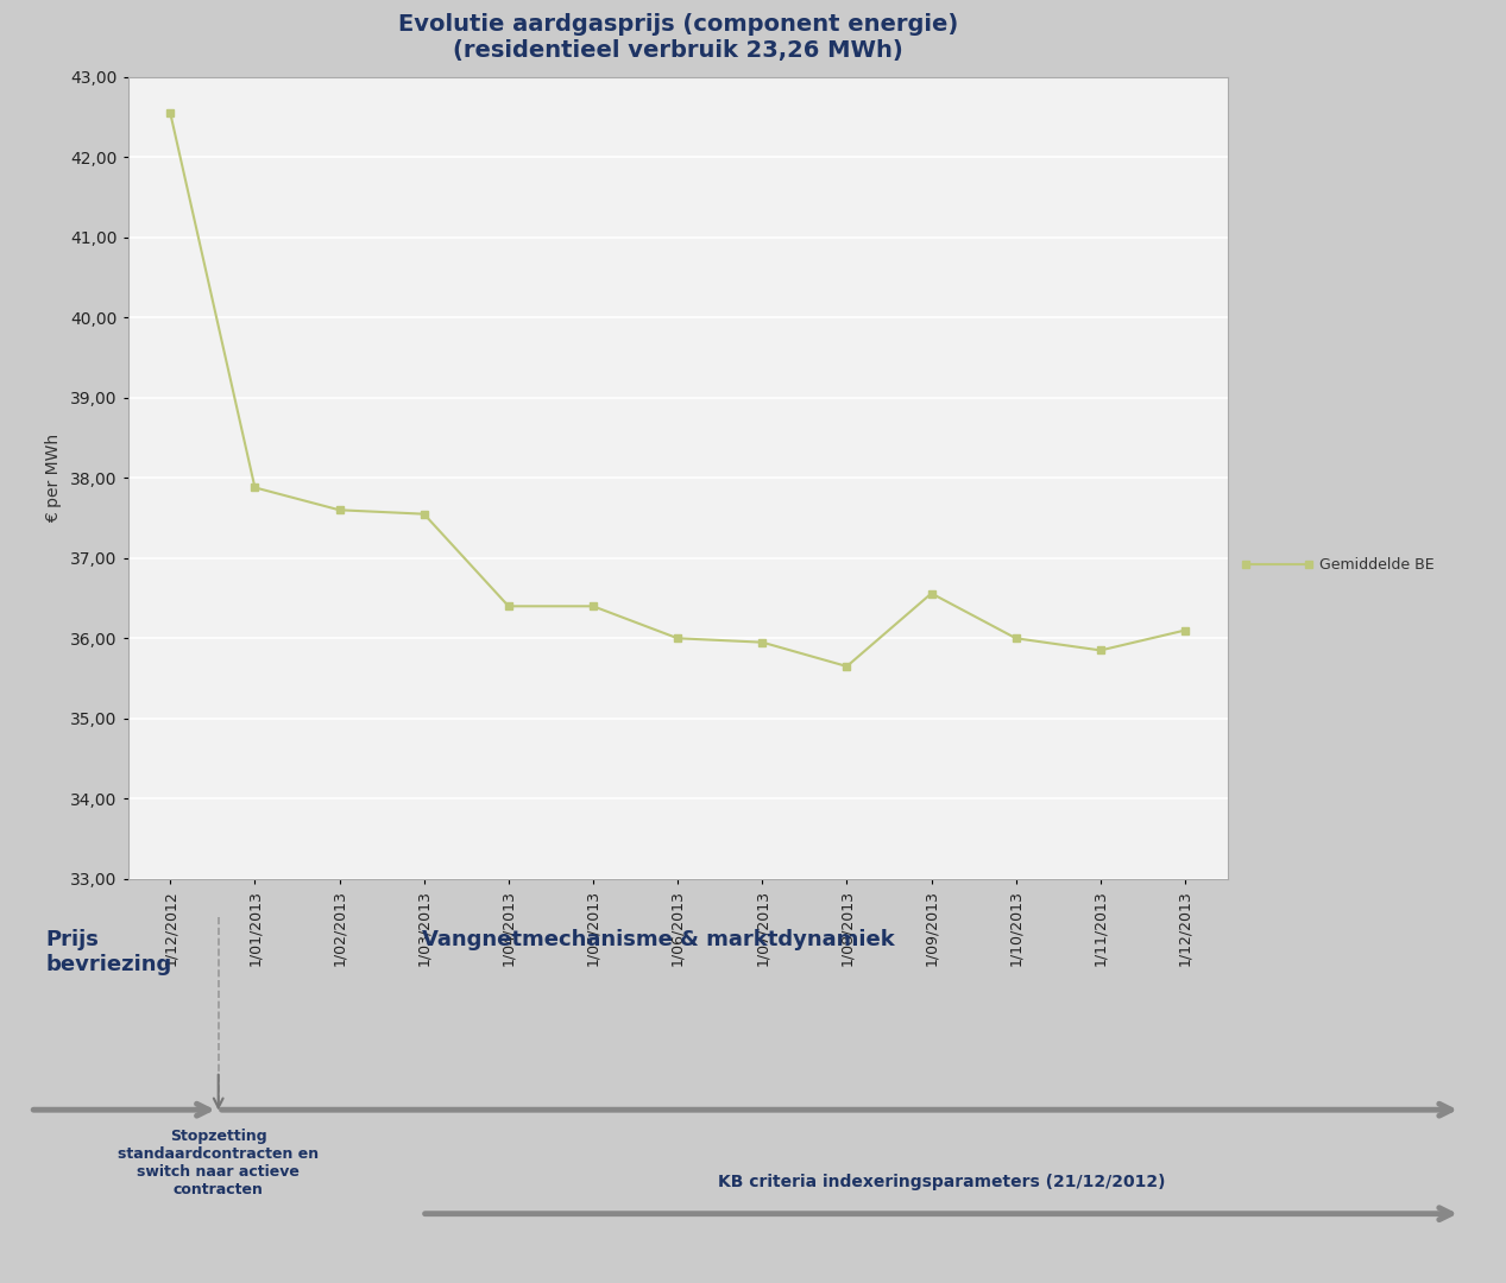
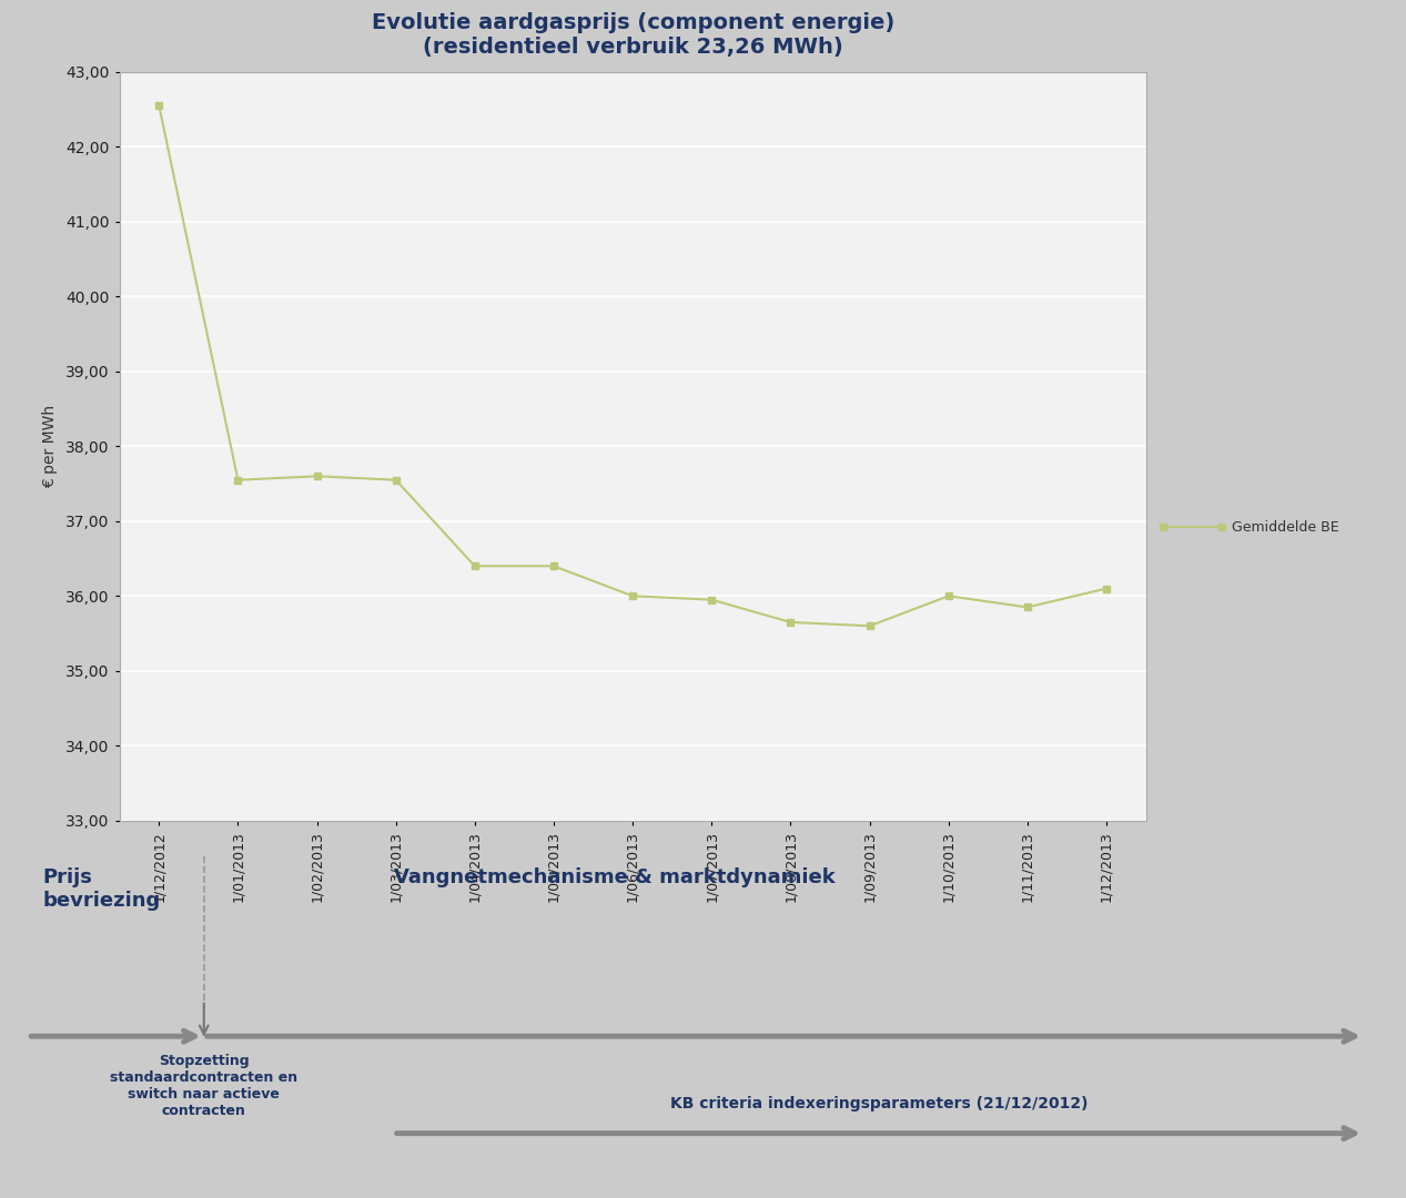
1/01/2013: 37,88 -> 37,55
1/09/2013: 36,56 -> 35,60
